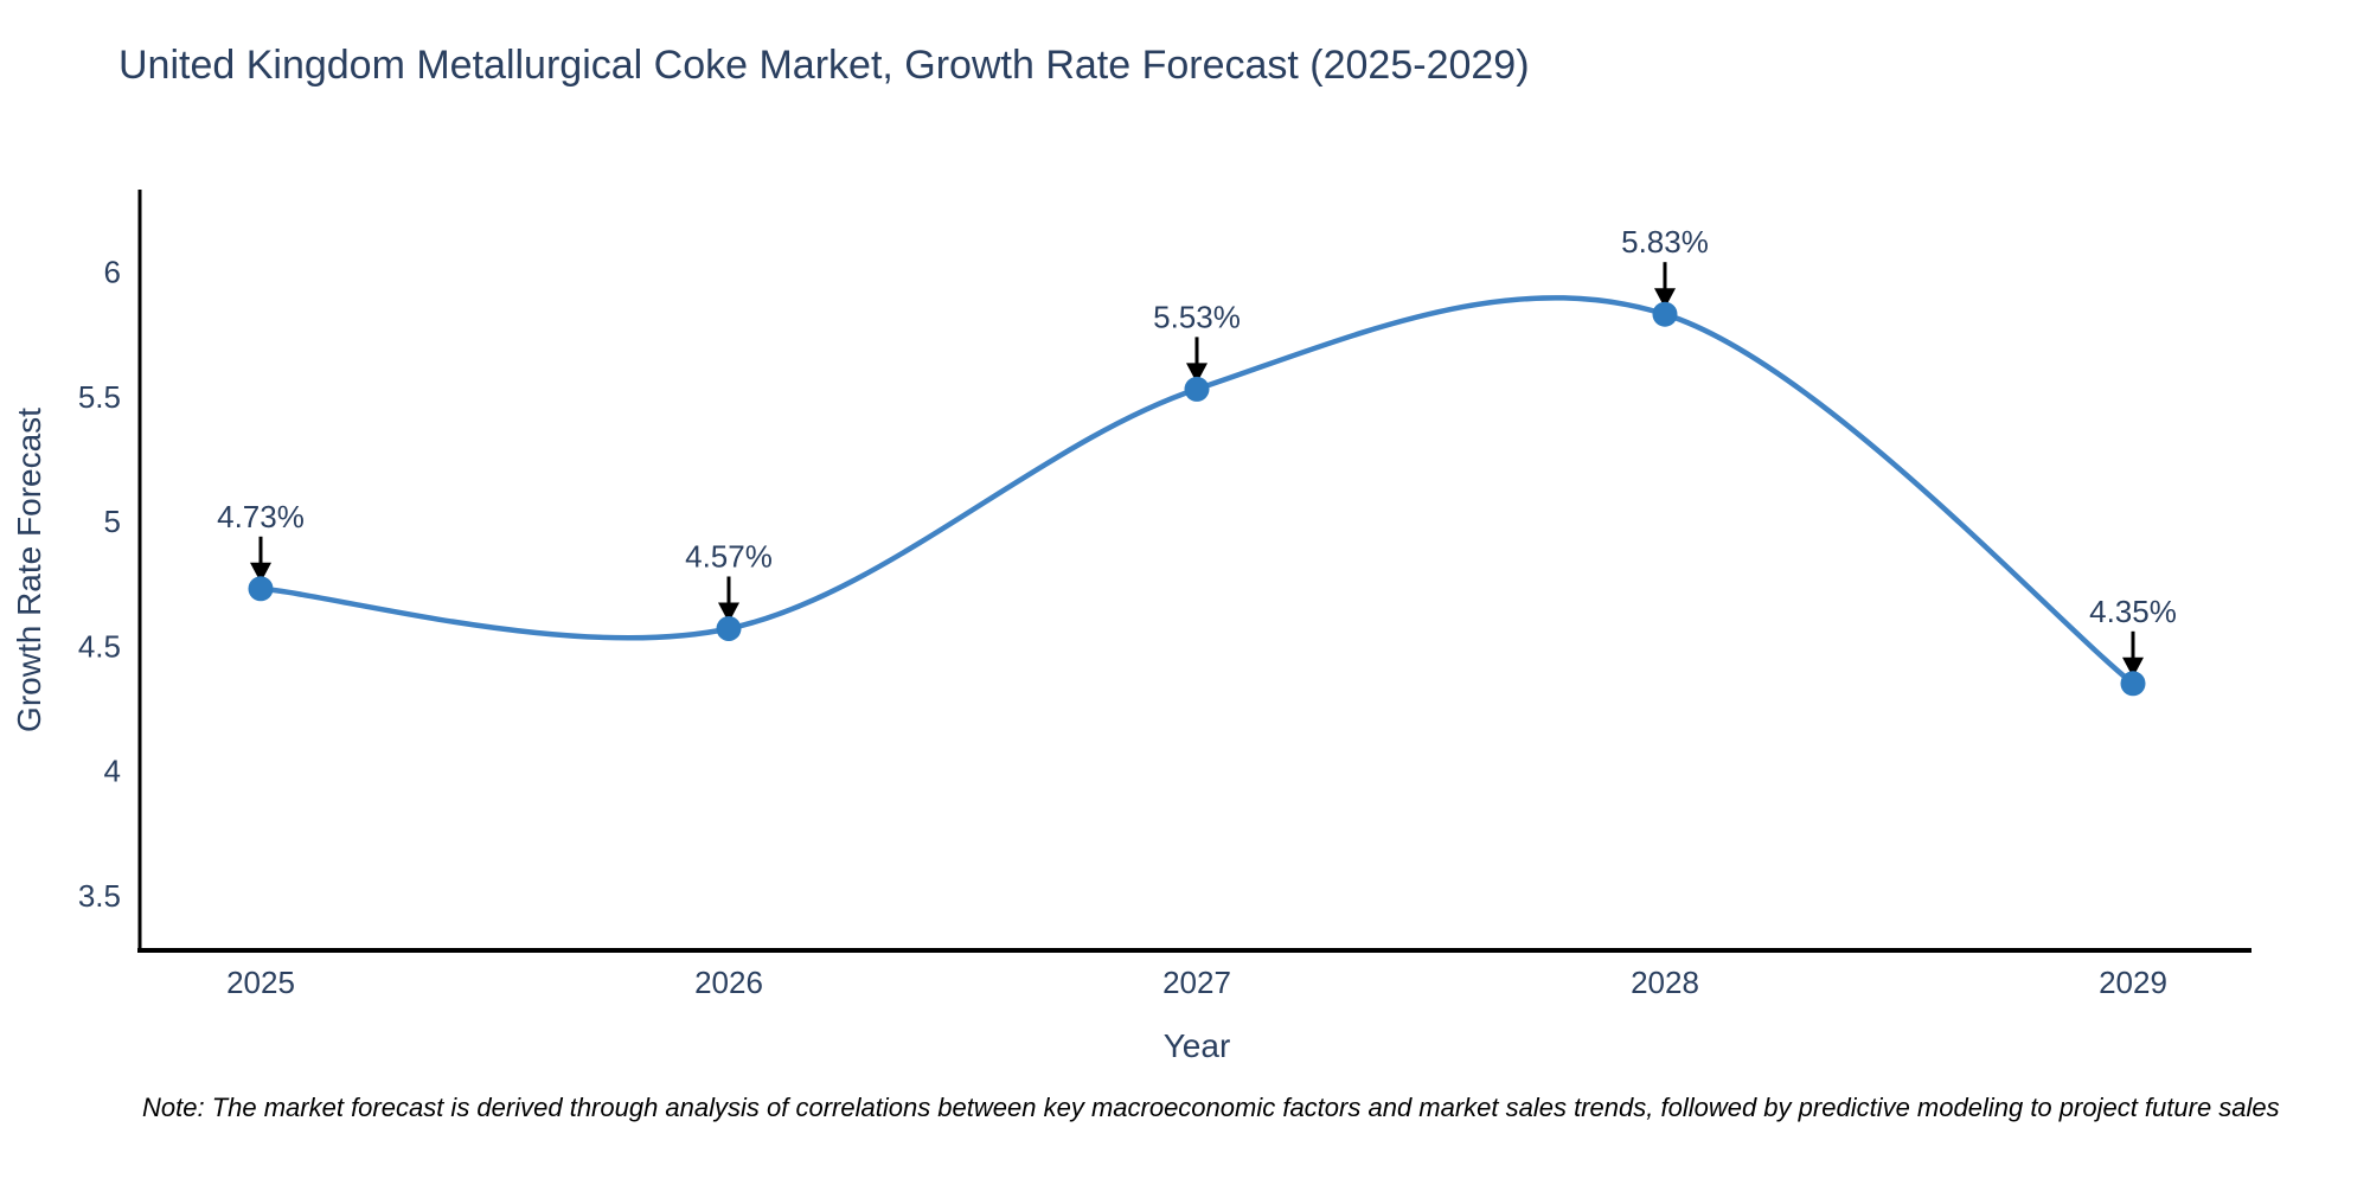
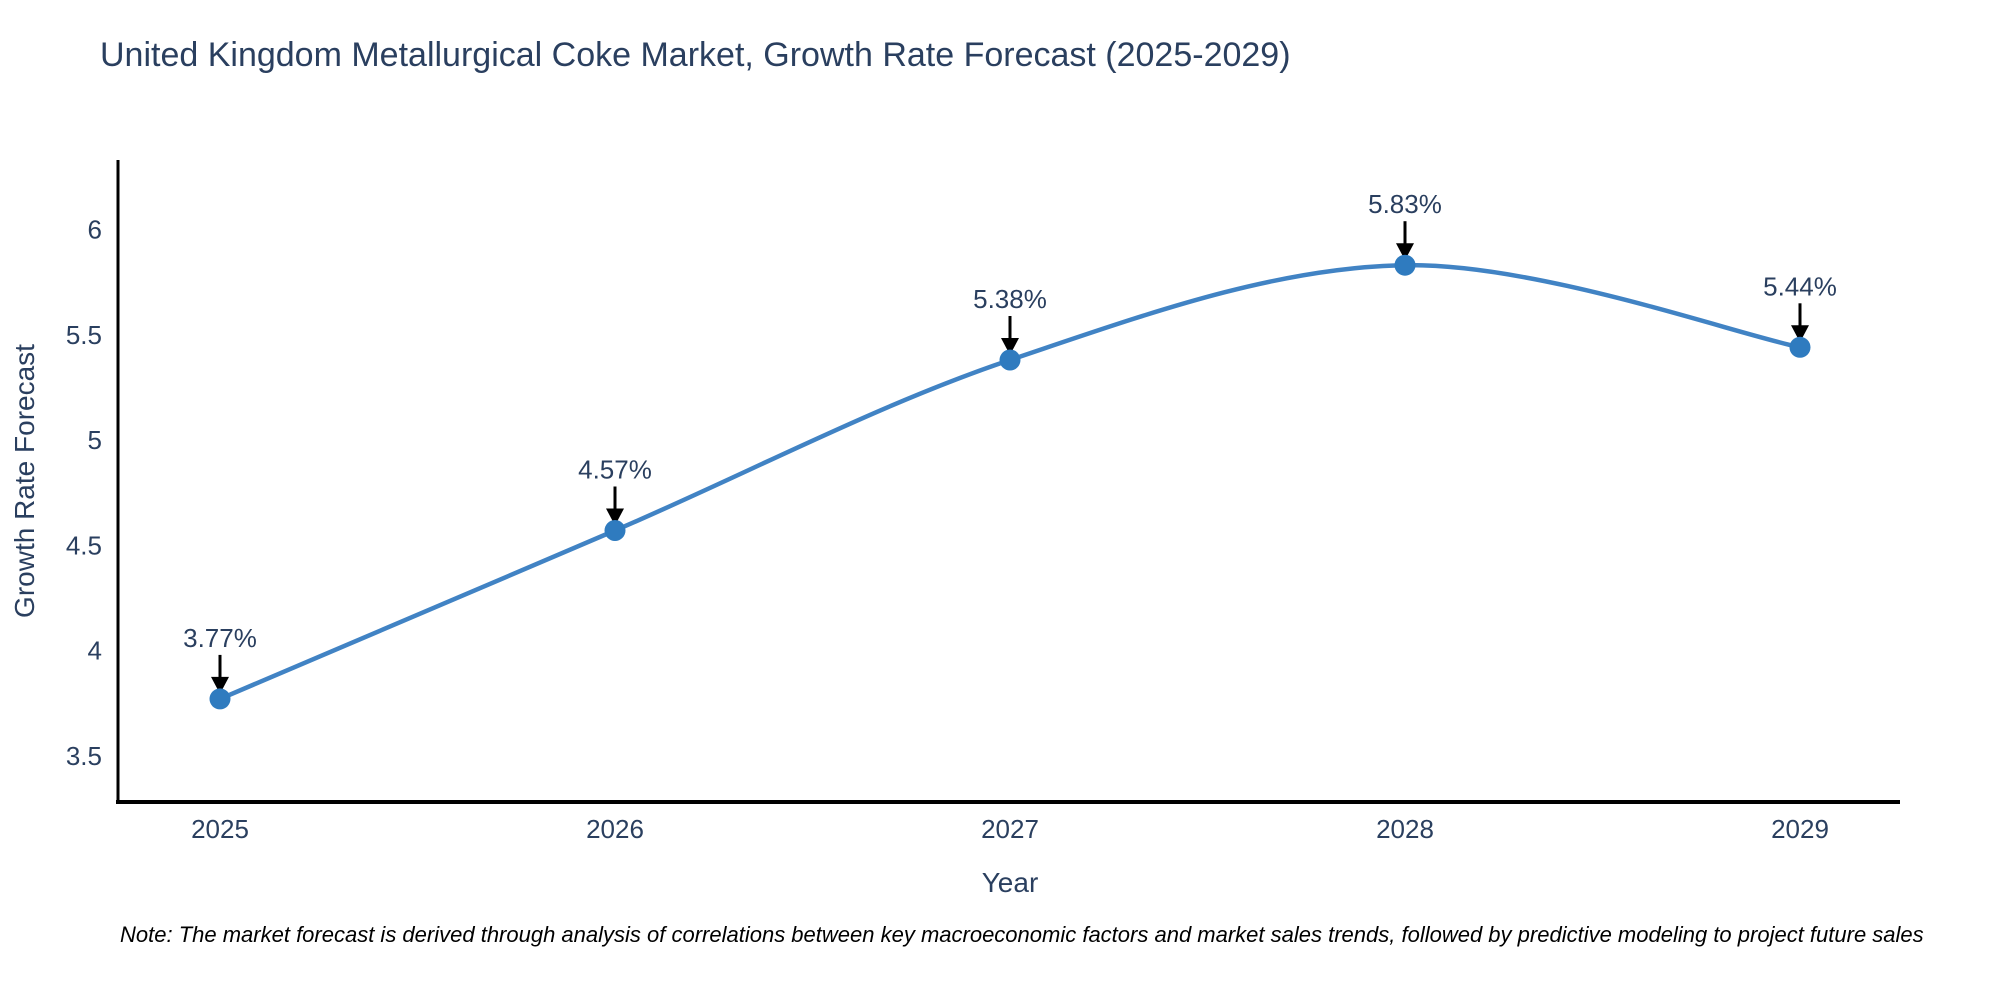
2025: 4.73% -> 3.77%
2027: 5.53% -> 5.38%
2029: 4.35% -> 5.44%
